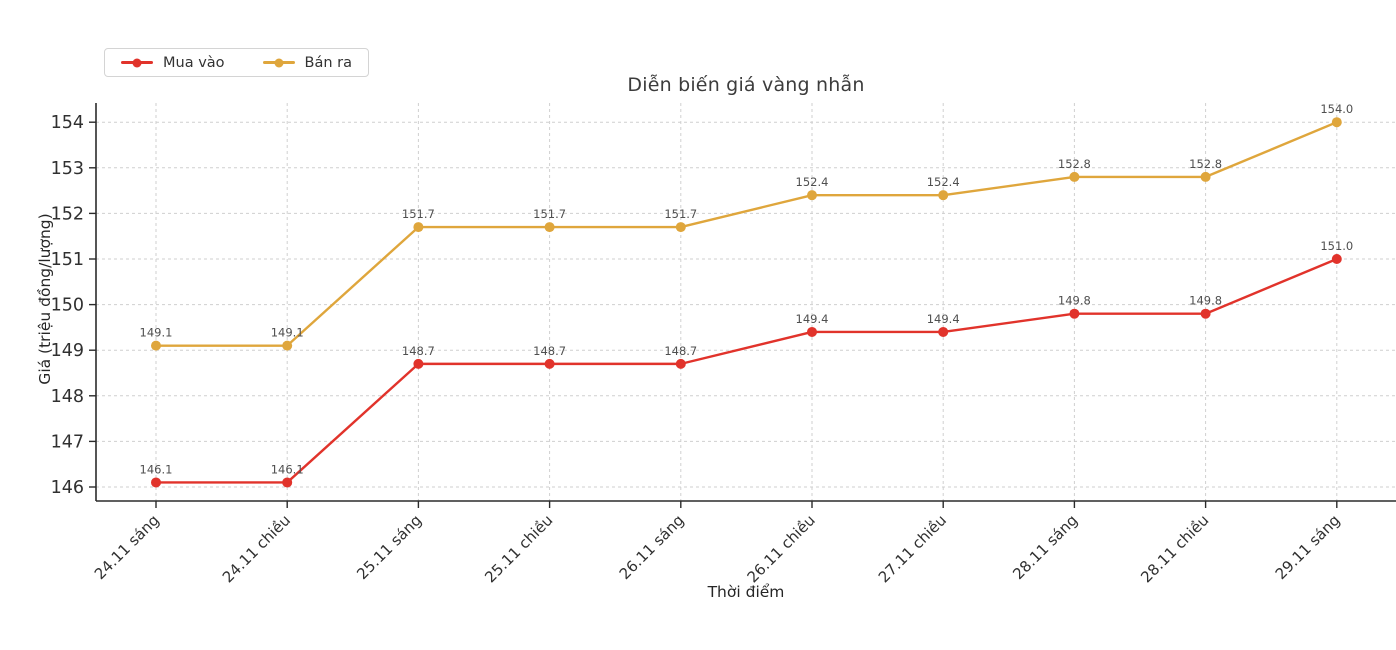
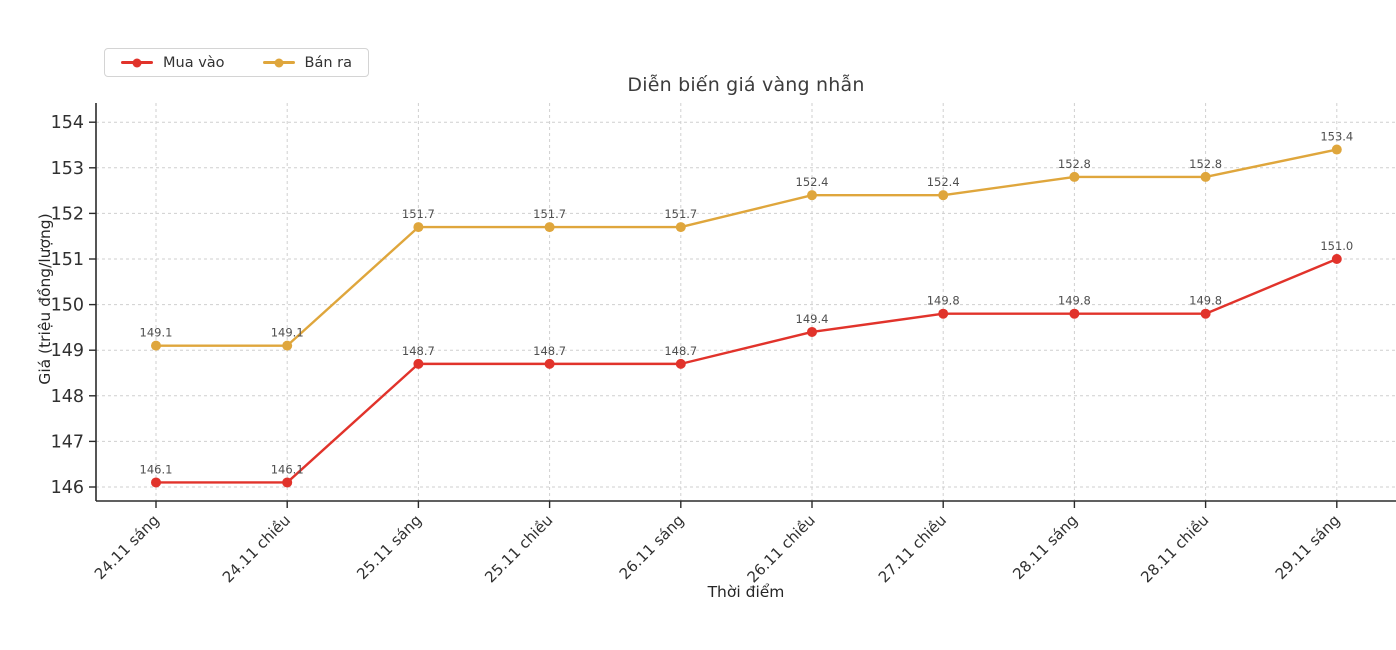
Mua vào/27.11 chiều: 149.4 -> 149.8
Bán ra/29.11 sáng: 154.0 -> 153.4
